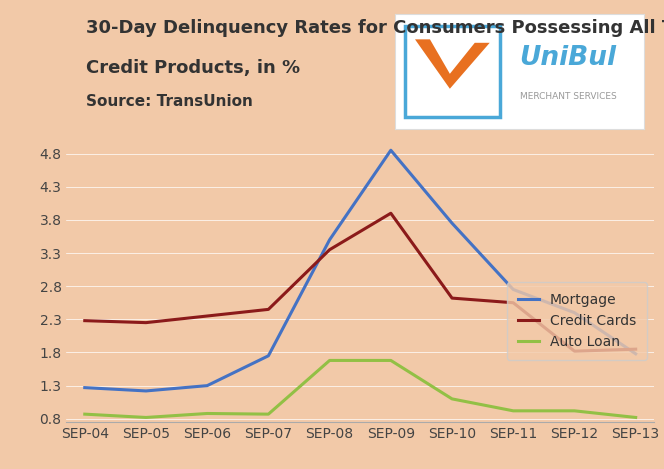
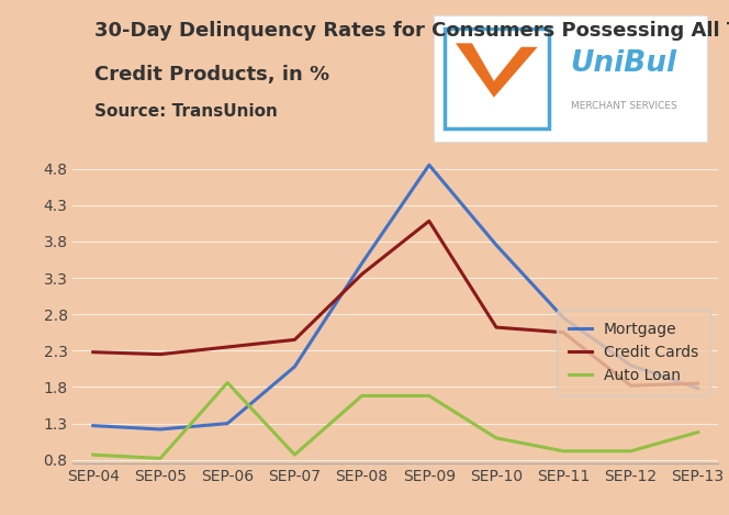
Auto Loan/SEP-06: 0.88 -> 1.86
Mortgage/SEP-07: 1.75 -> 2.08
Credit Cards/SEP-09: 3.90 -> 4.08
Mortgage/SEP-12: 2.40 -> 2.10
Auto Loan/SEP-13: 0.82 -> 1.18
